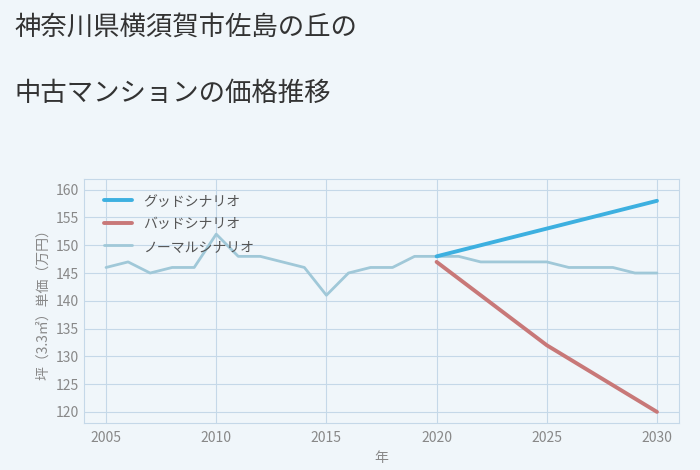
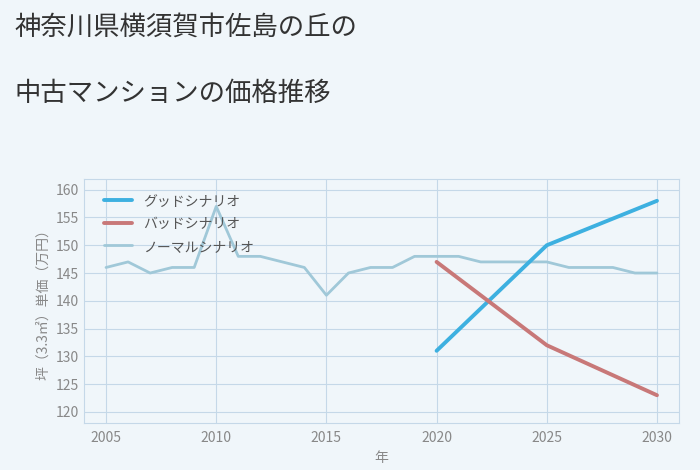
ノーマルシナリオ/2010: 152 -> 157
グッドシナリオ/2020: 148 -> 131
グッドシナリオ/2025: 153 -> 150
バッドシナリオ/2030: 120 -> 123
